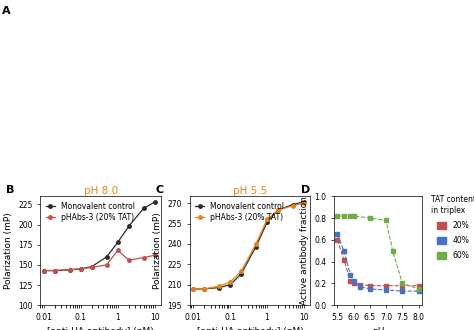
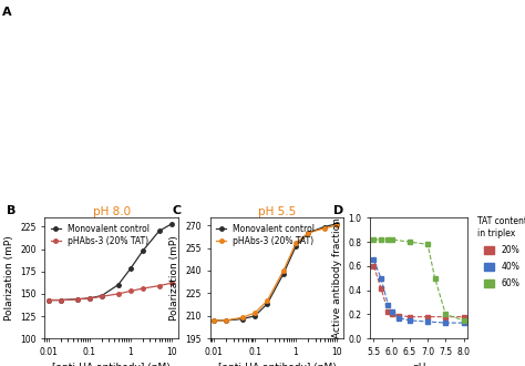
pH 8.0/pHAbs-3 (20% TAT)/1: 168 -> 153
